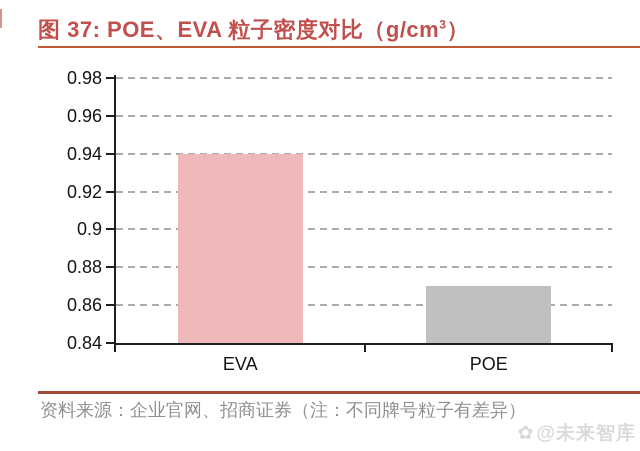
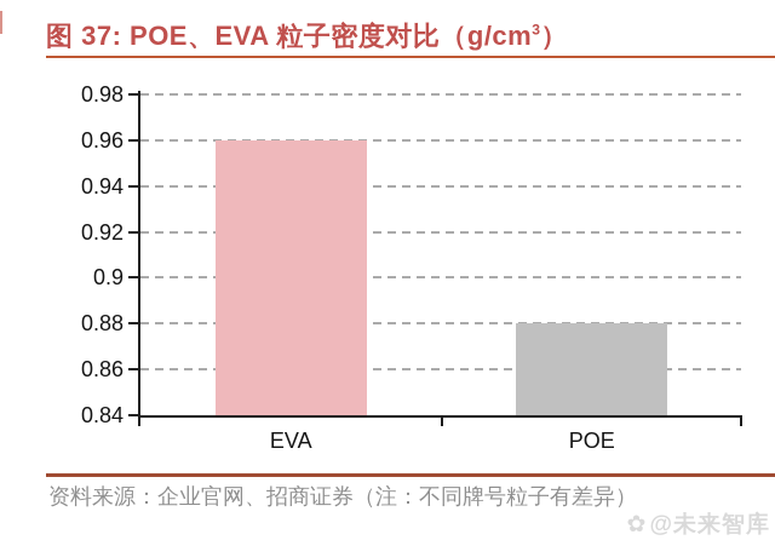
EVA: 0.94 -> 0.96
POE: 0.87 -> 0.88
